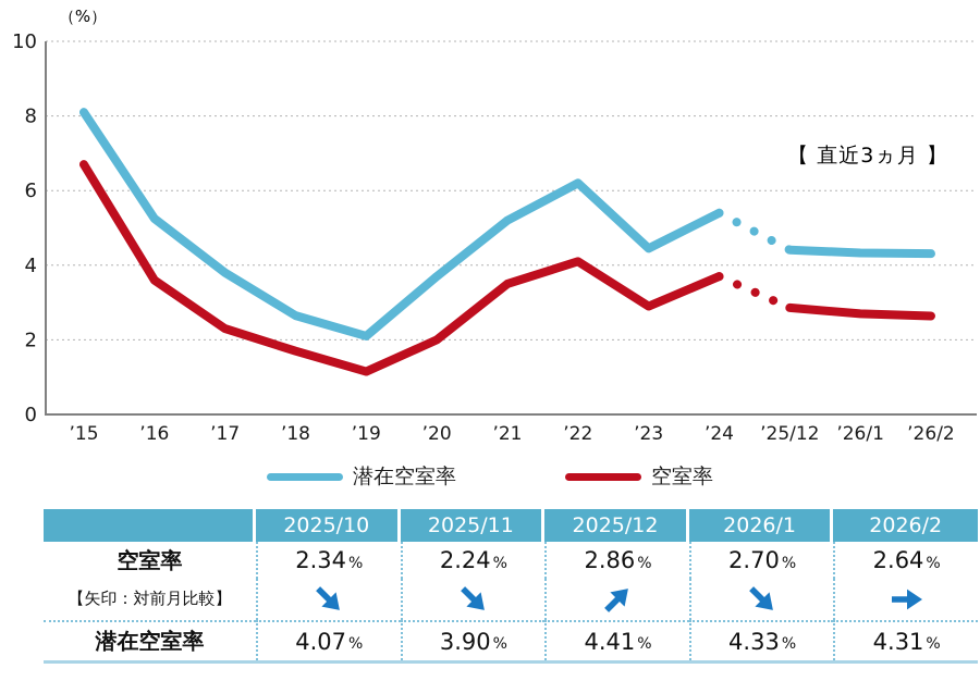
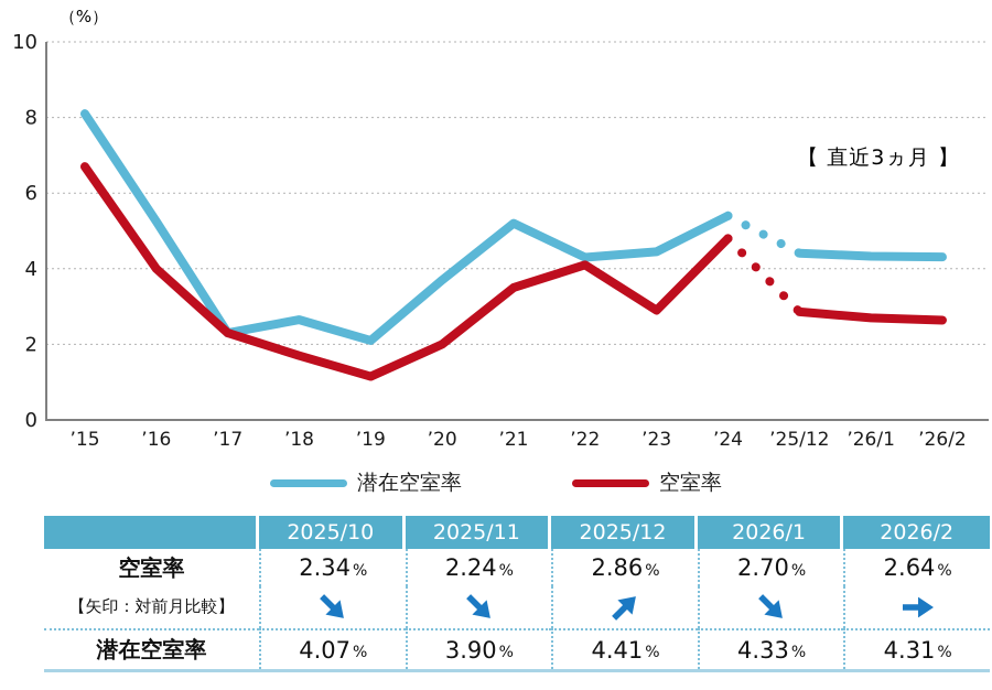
空室率/’16: 3.6 -> 4.0
潜在空室率/’17: 3.8 -> 2.3
潜在空室率/’22: 6.2 -> 4.3
空室率/’24: 3.7 -> 4.8
